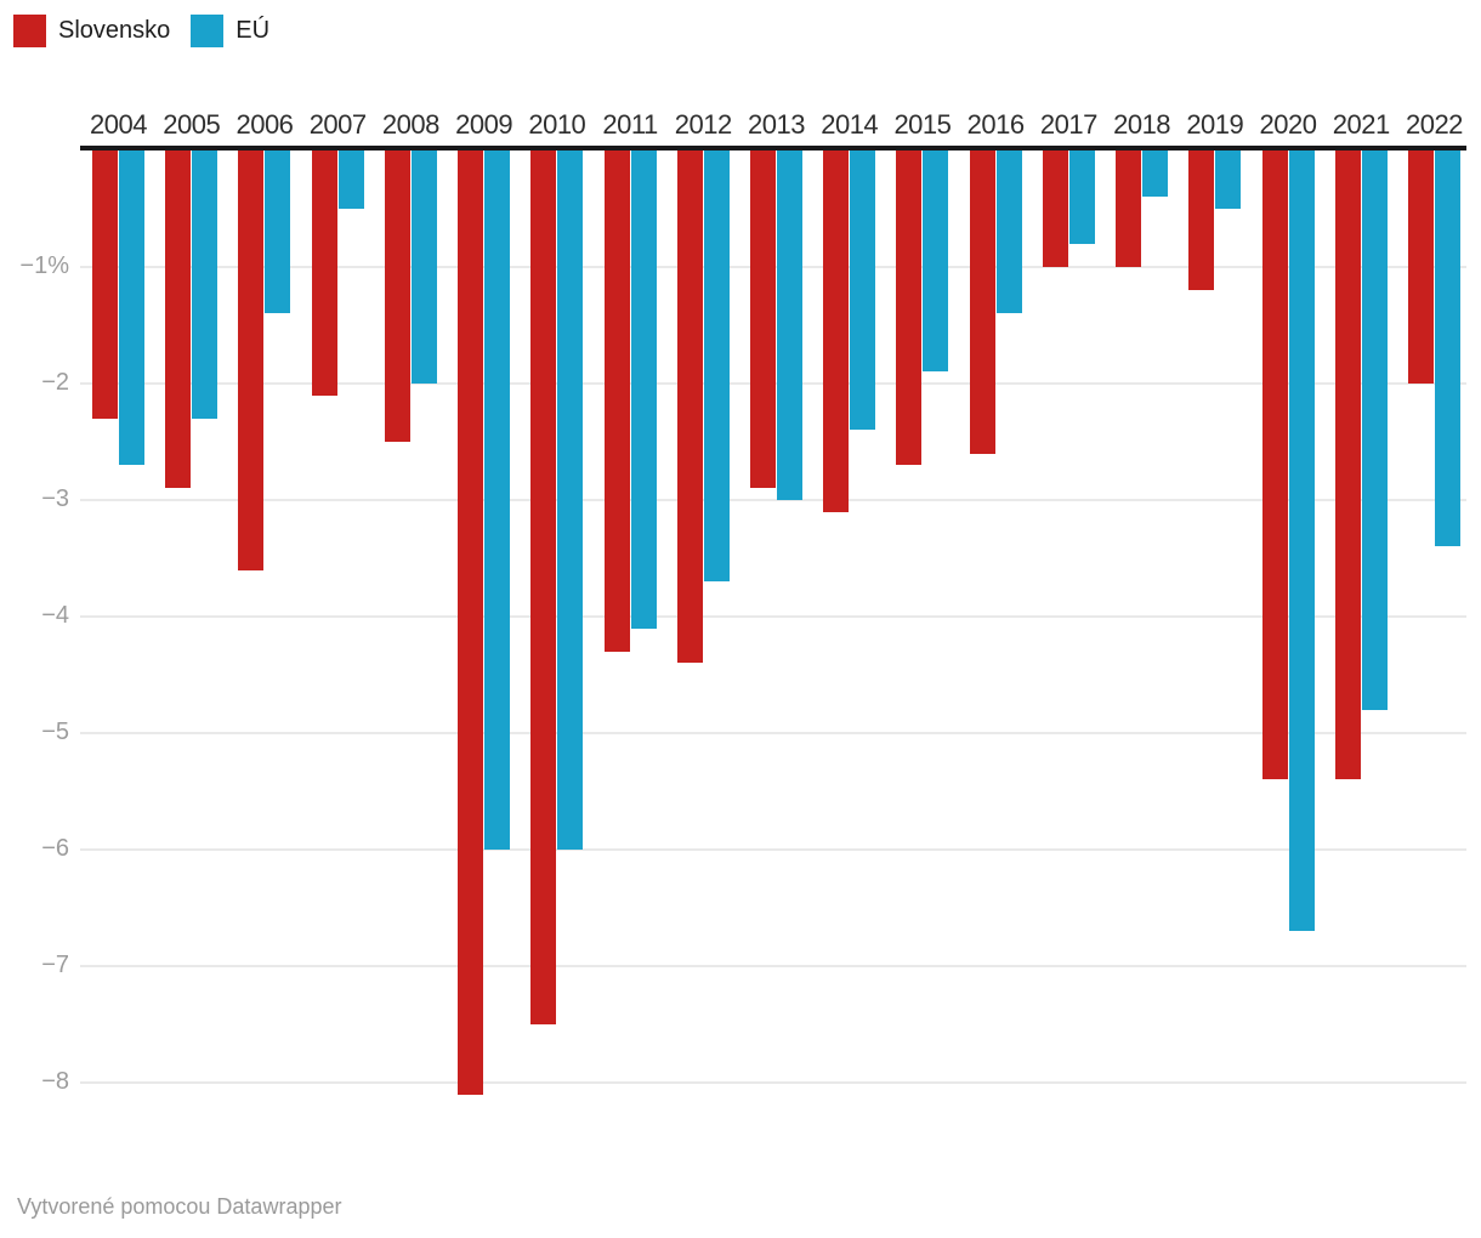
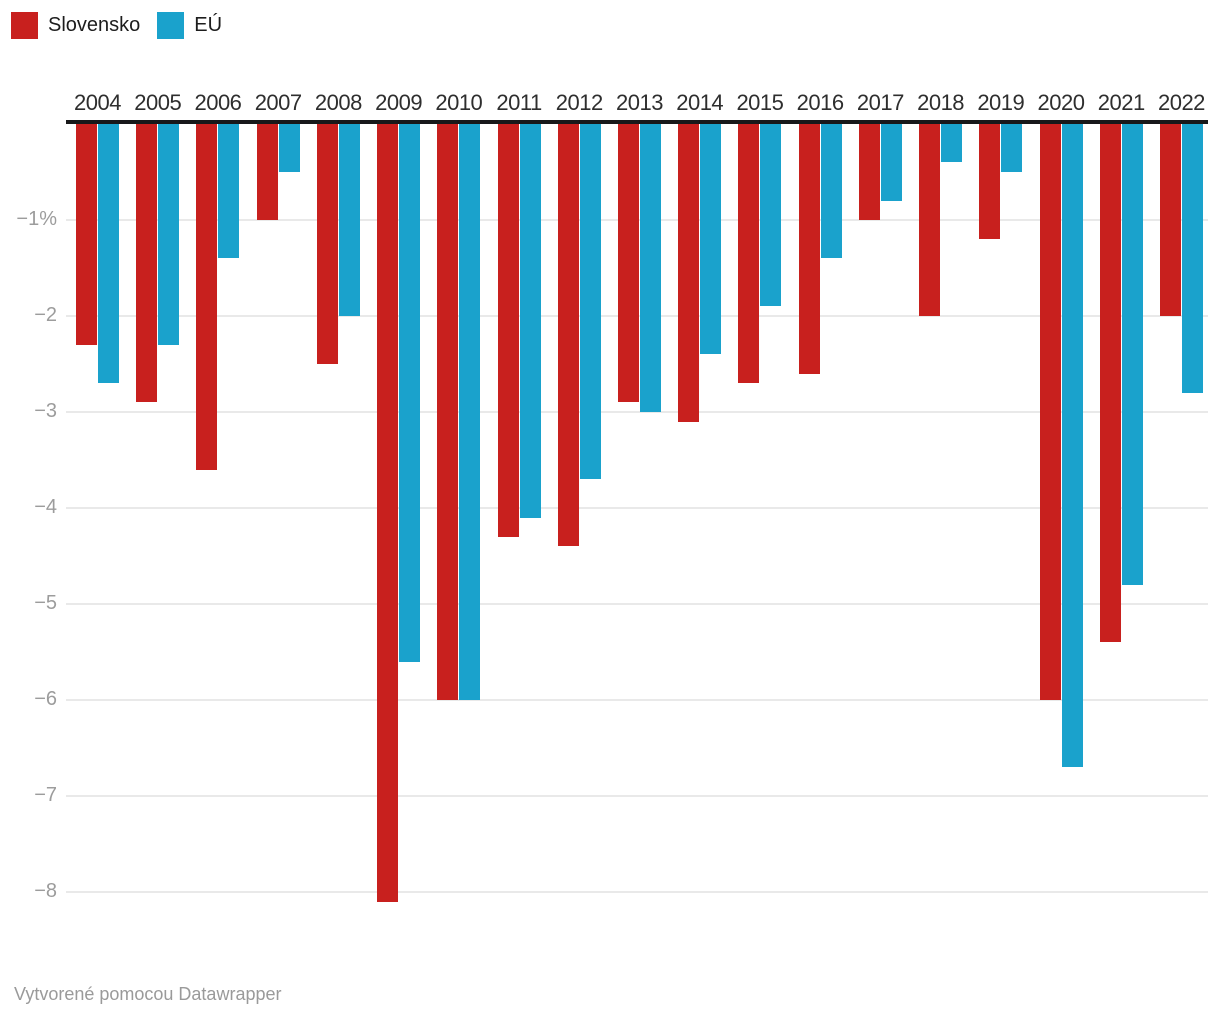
Slovensko/2007: -2.1% -> -1.0%
EÚ/2009: -6.0% -> -5.6%
Slovensko/2010: -7.5% -> -6.0%
Slovensko/2018: -1.0% -> -2.0%
Slovensko/2020: -5.4% -> -6.0%
EÚ/2022: -3.4% -> -2.8%
